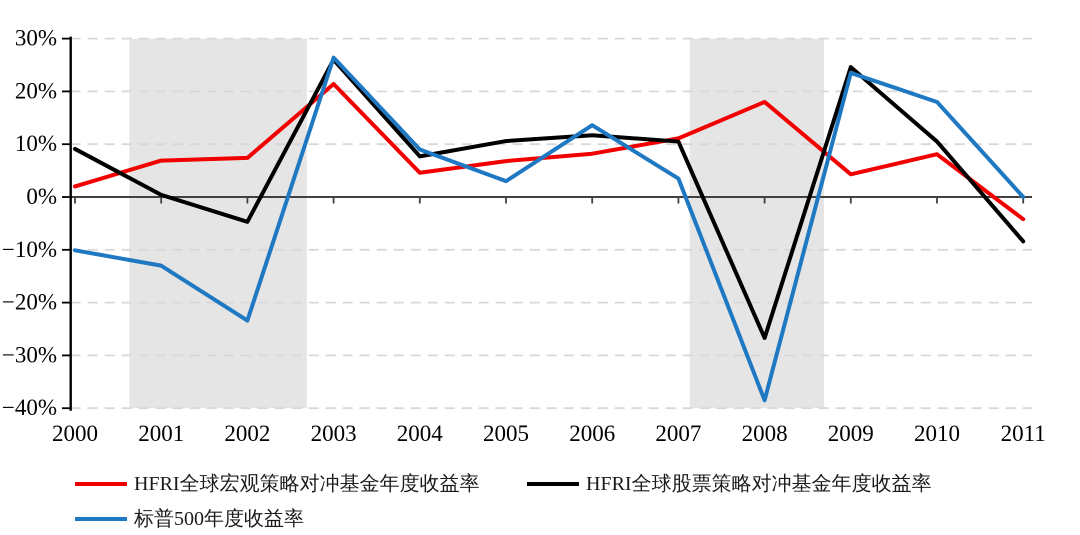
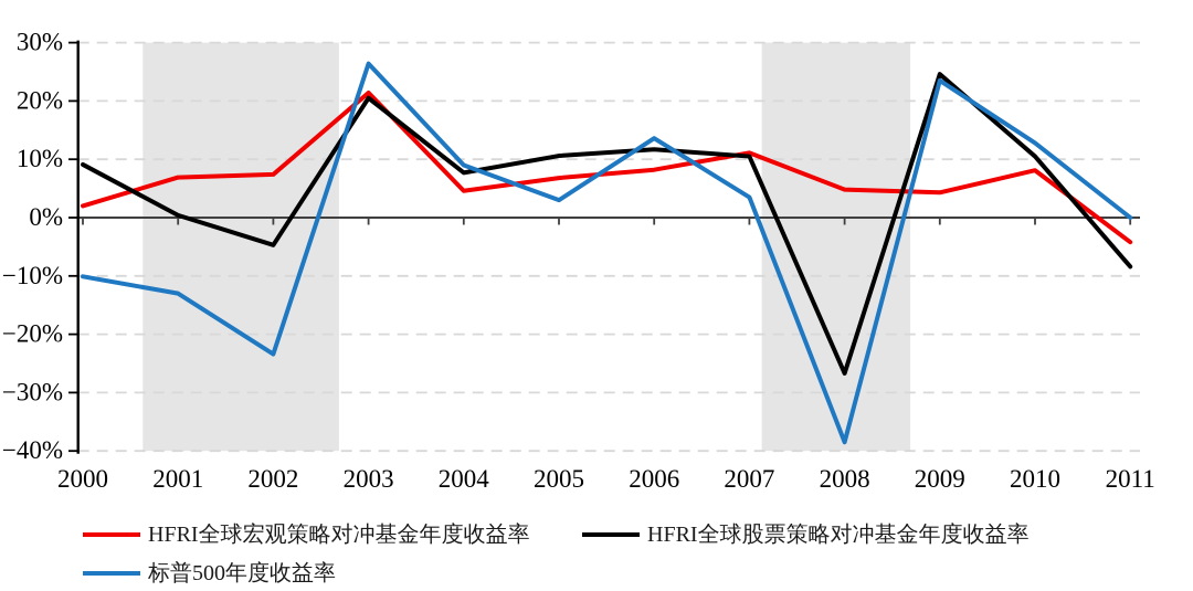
HFRI全球股票策略对冲基金年度收益率/2003: 26% -> 20%
HFRI全球宏观策略对冲基金年度收益率/2008: 18% -> 5%
标普500年度收益率/2010: 18% -> 13%
